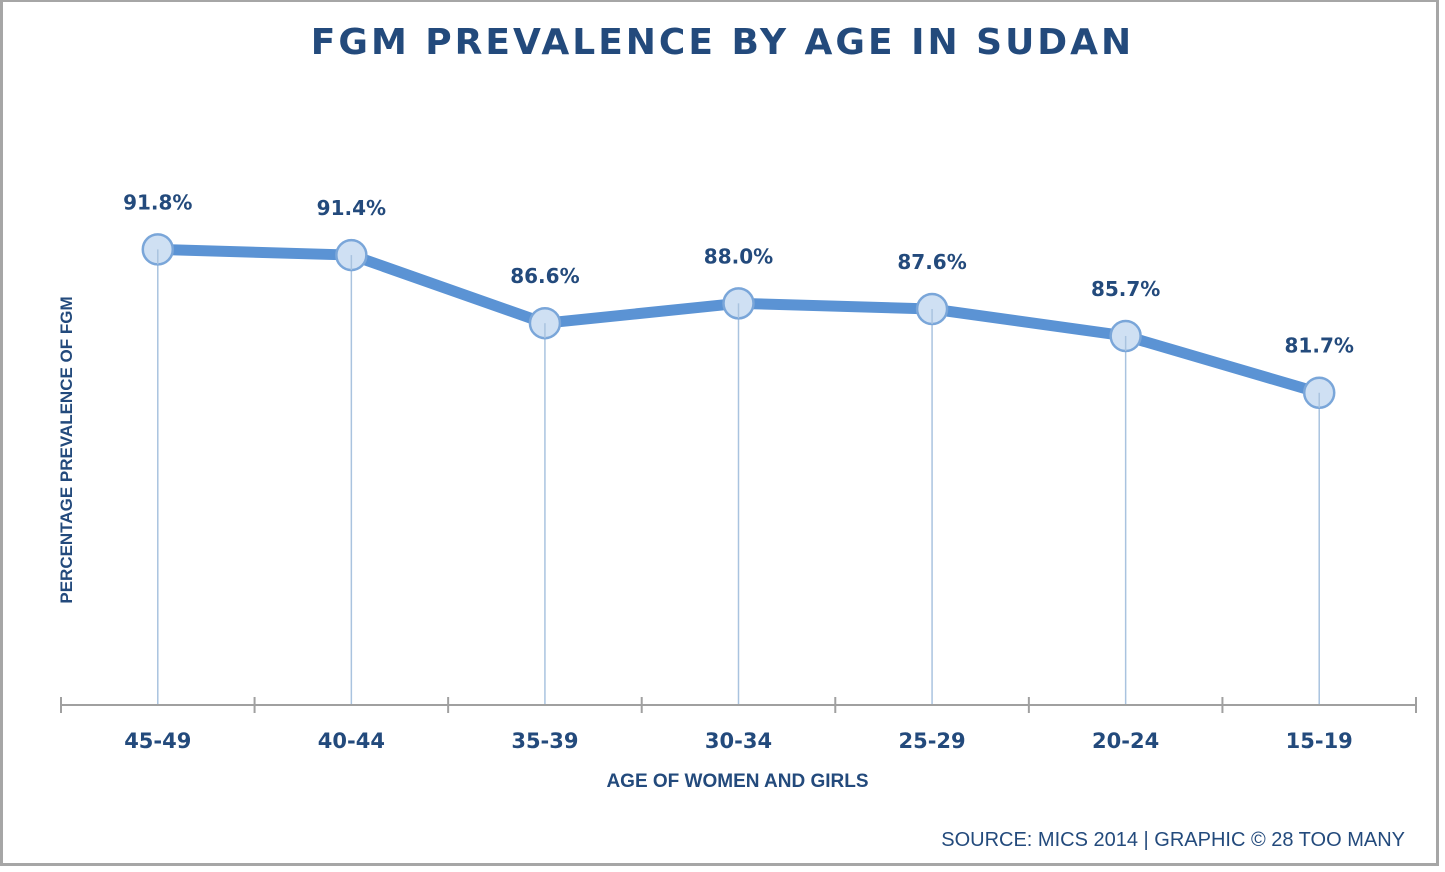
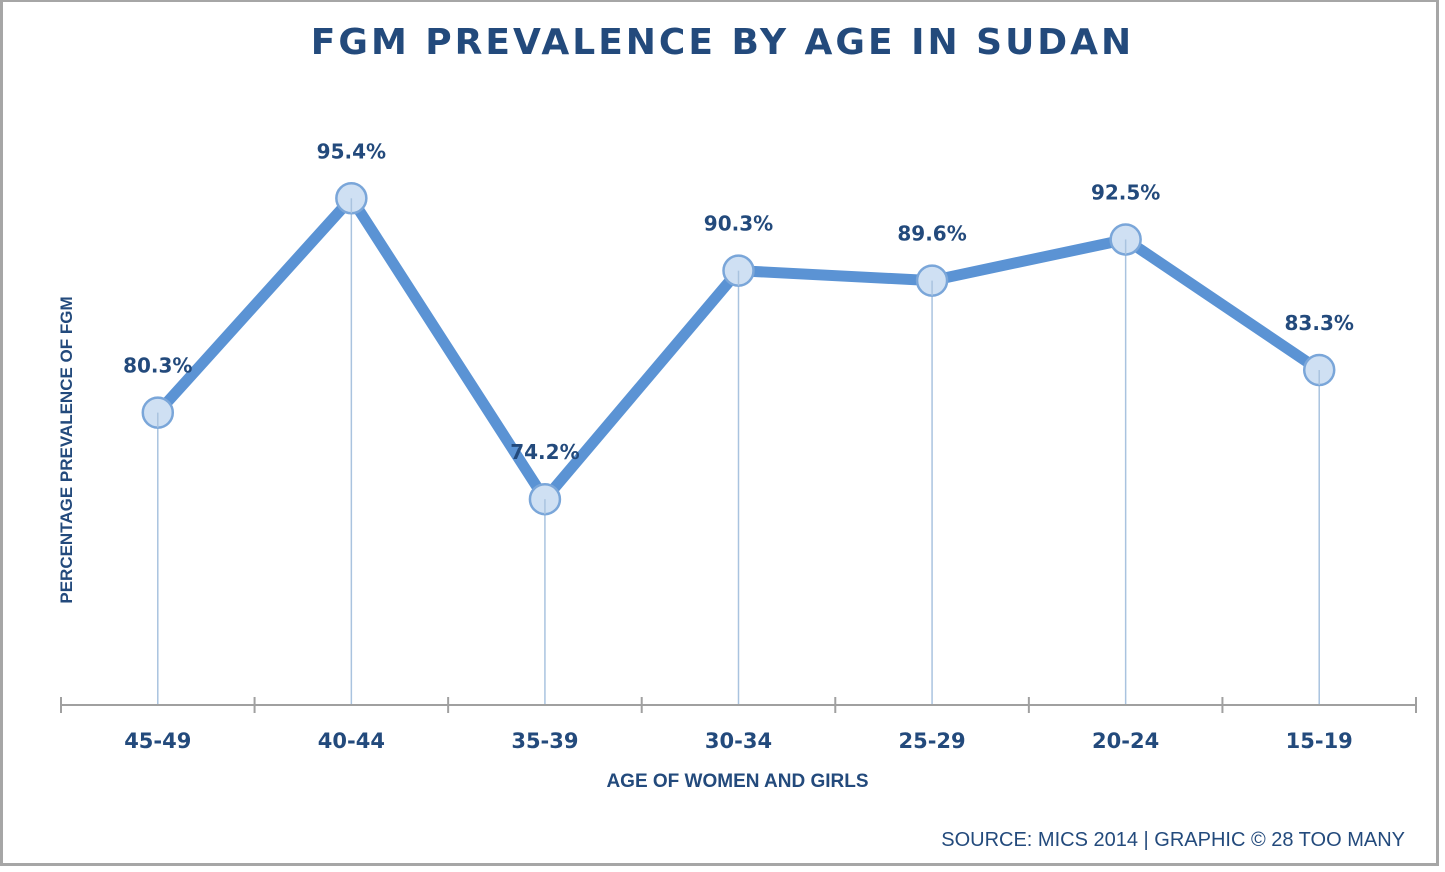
45-49: 91.8% -> 80.3%
40-44: 91.4% -> 95.4%
35-39: 86.6% -> 74.2%
30-34: 88.0% -> 90.3%
25-29: 87.6% -> 89.6%
20-24: 85.7% -> 92.5%
15-19: 81.7% -> 83.3%
